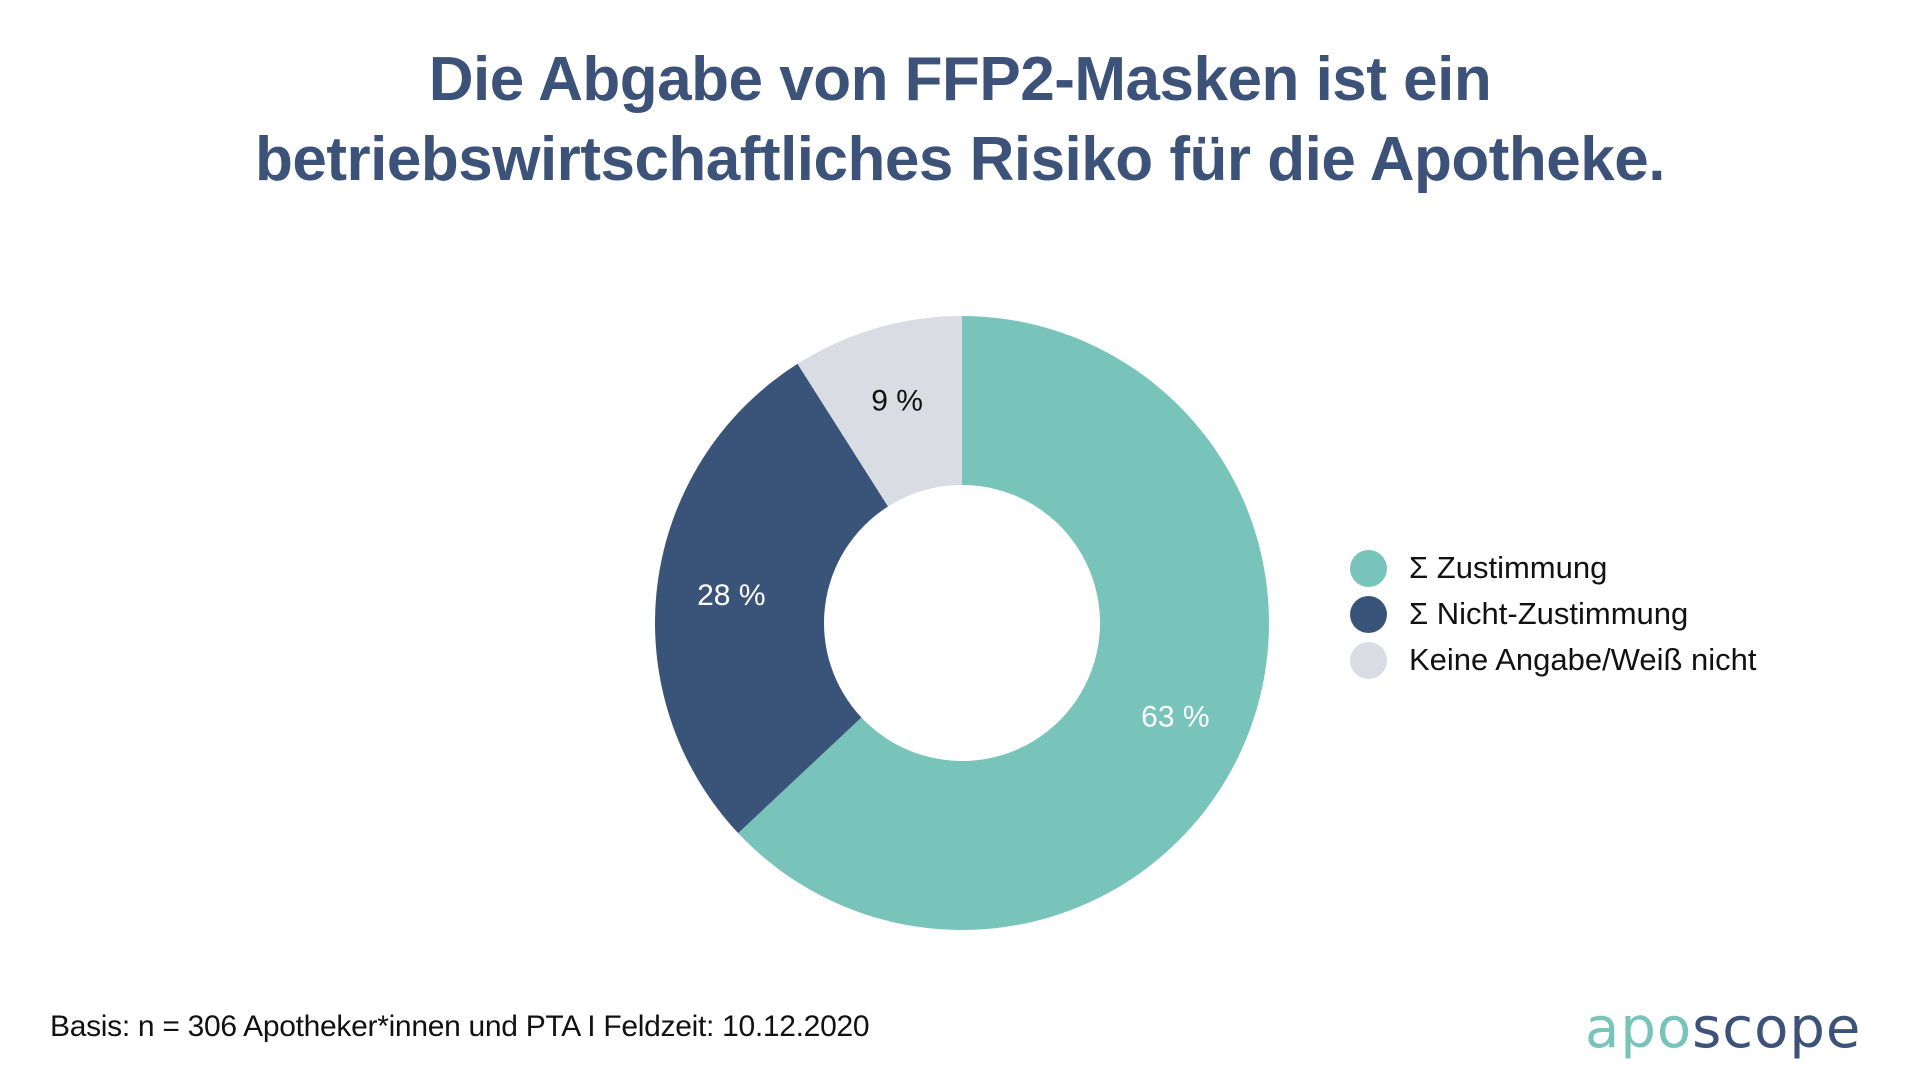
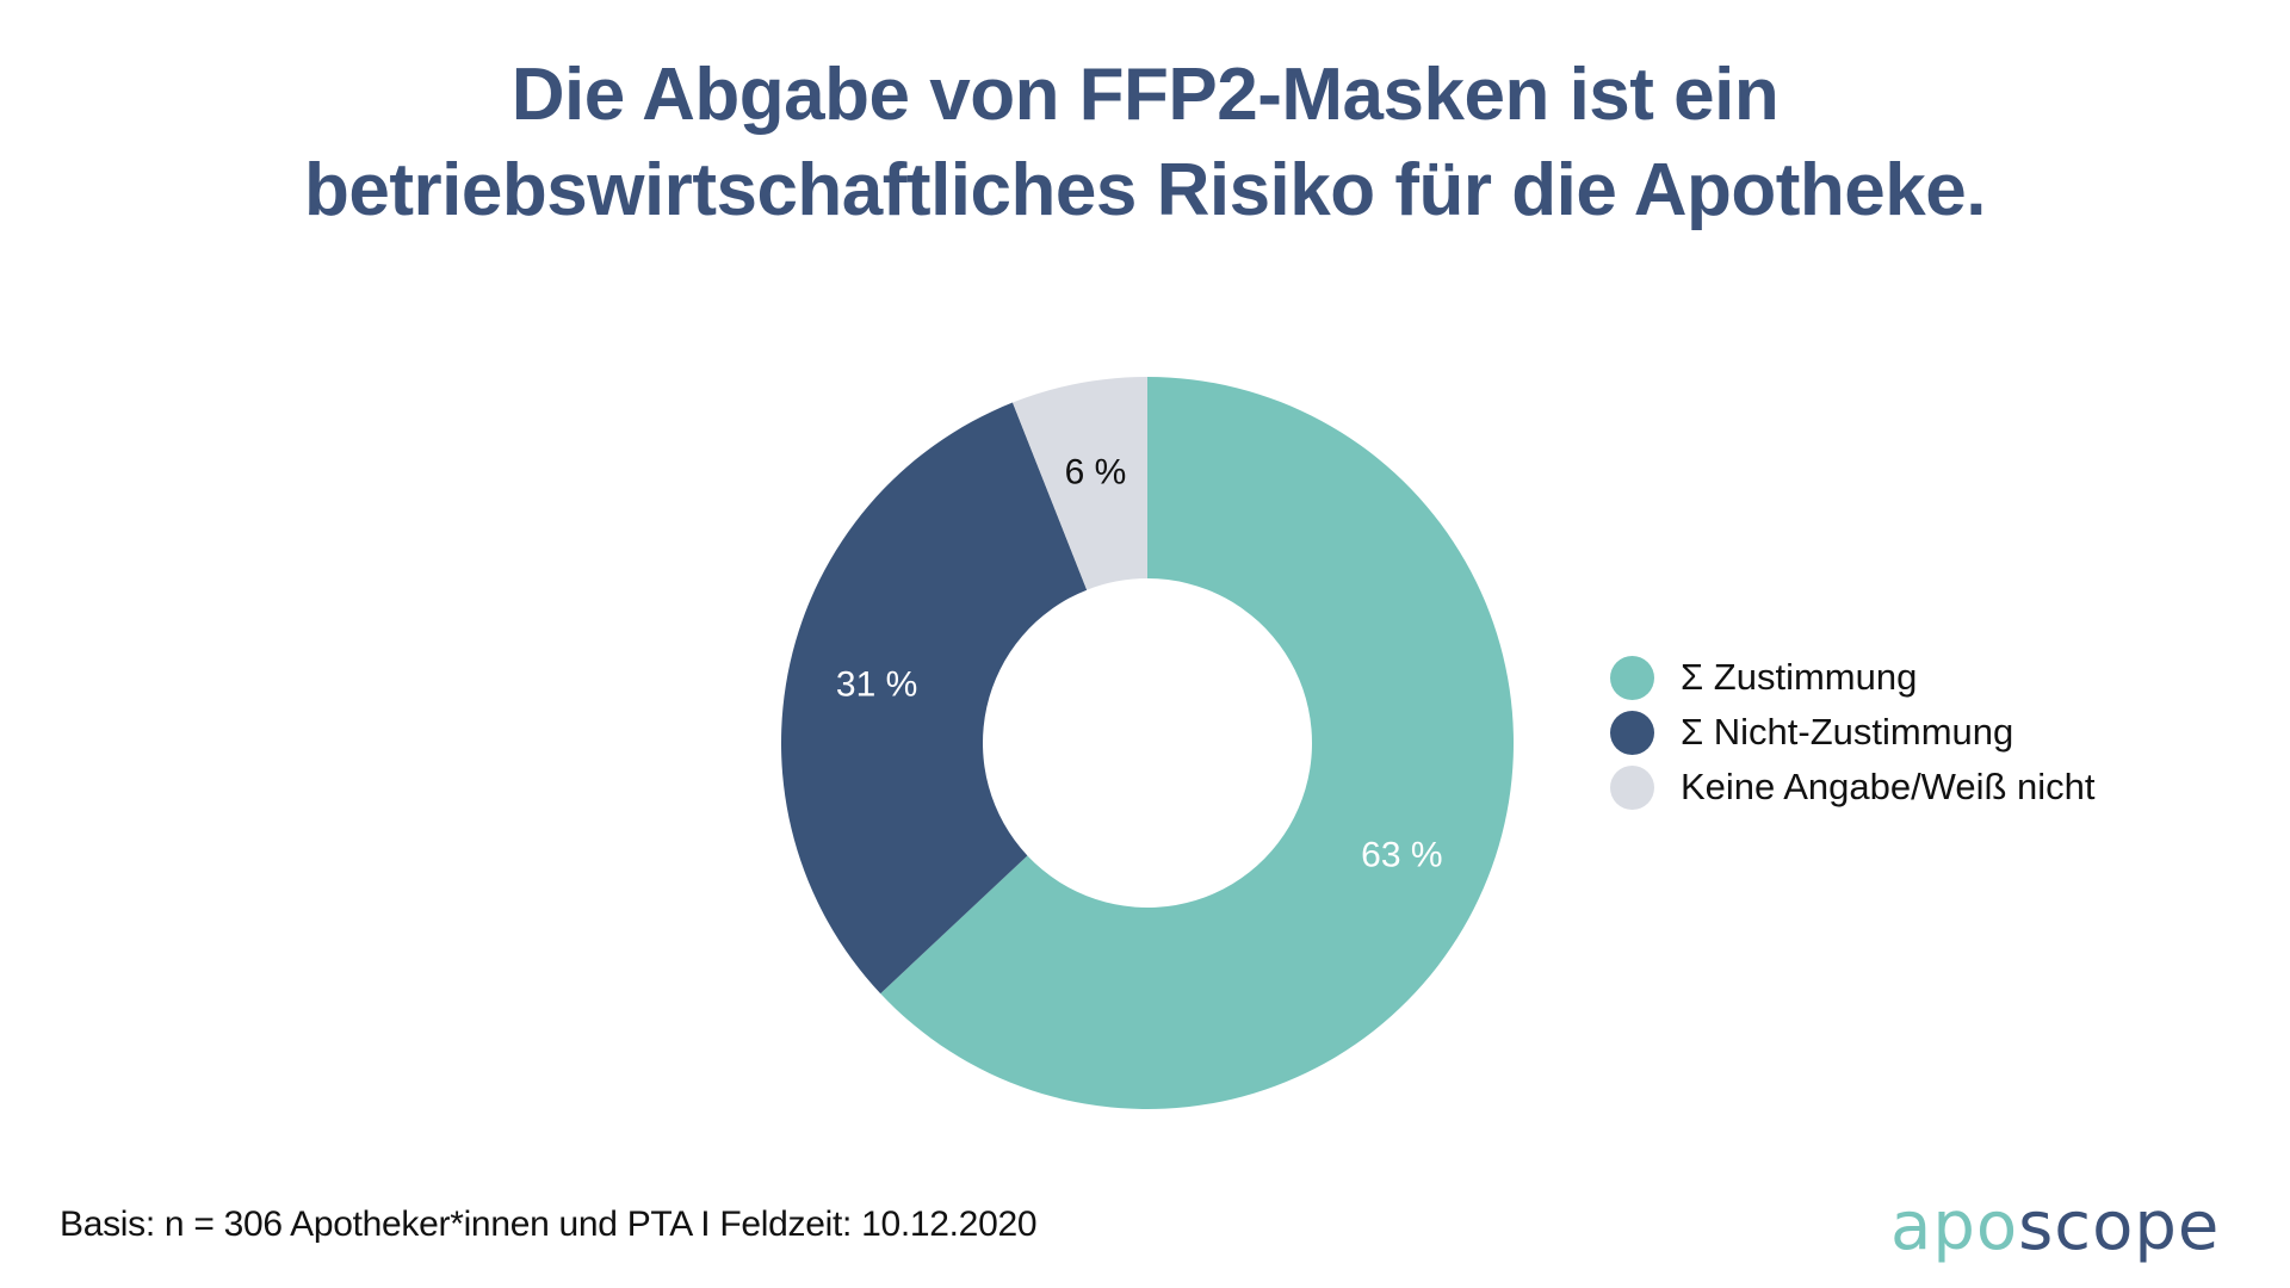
Σ Nicht-Zustimmung: 28 -> 31
Keine Angabe/Weiß nicht: 9 -> 6
